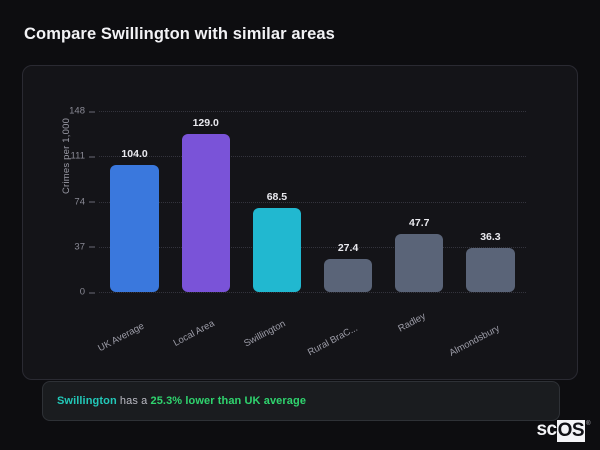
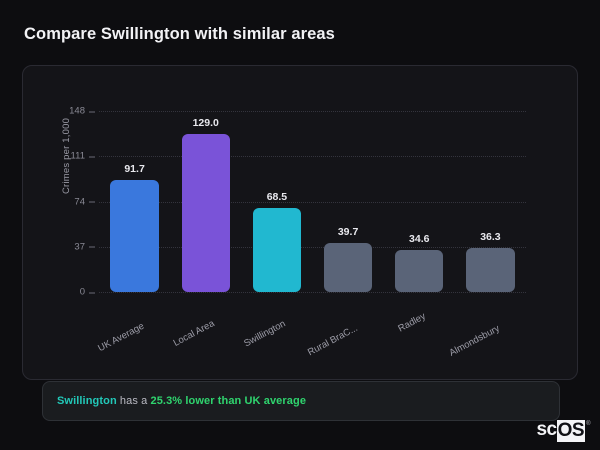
UK Average: 104.0 -> 91.7
Rural BraC...: 27.4 -> 39.7
Radley: 47.7 -> 34.6
